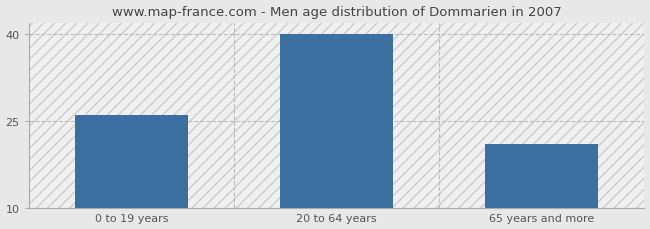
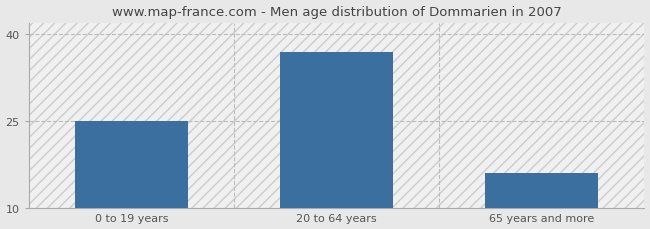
0 to 19 years: 26 -> 25
20 to 64 years: 40 -> 37
65 years and more: 21 -> 16
